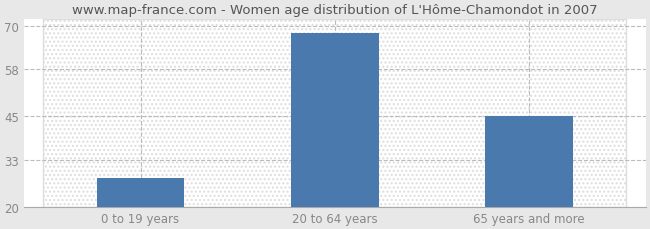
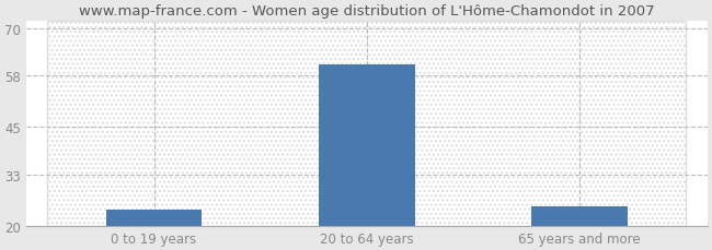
0 to 19 years: 28 -> 24
20 to 64 years: 68 -> 61
65 years and more: 45 -> 25
